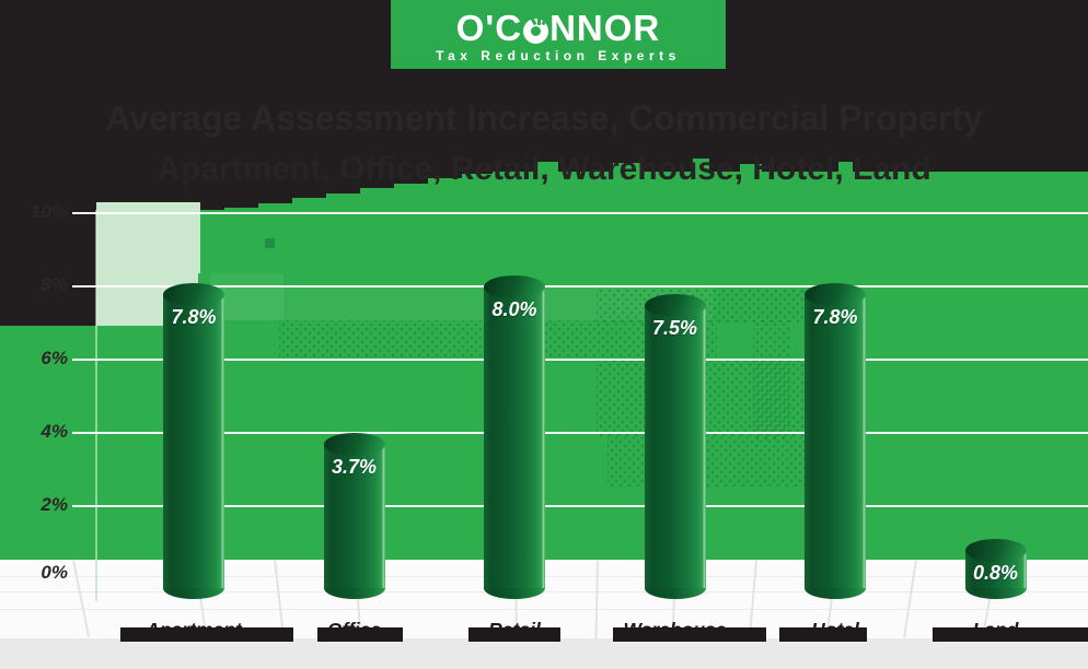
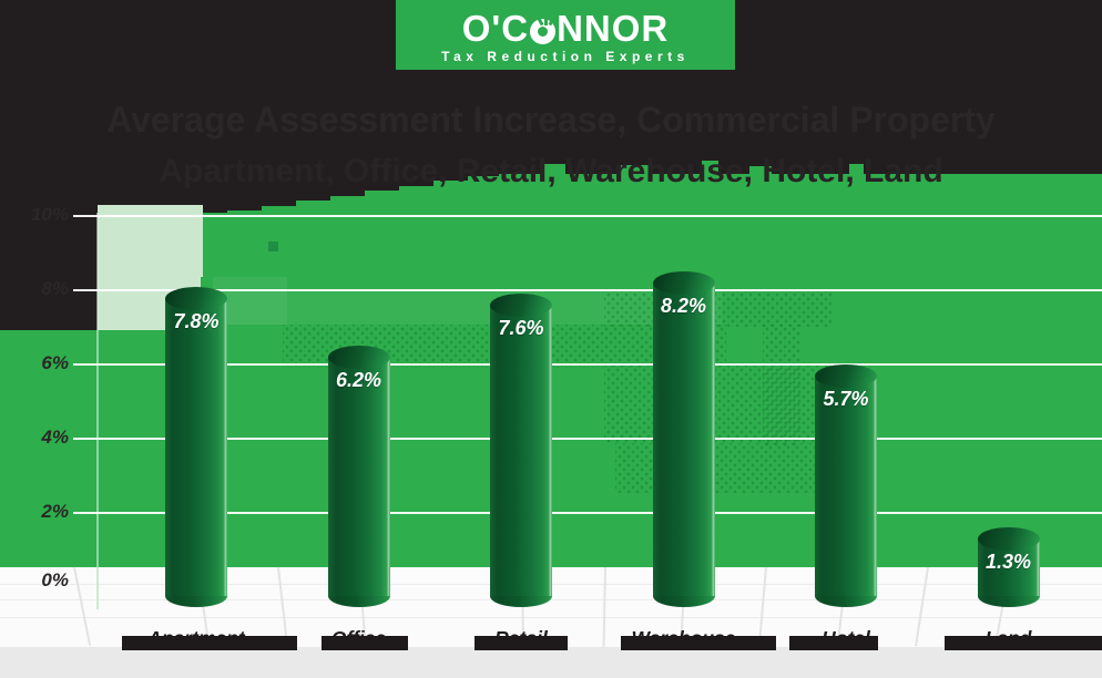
Office: 3.7% -> 6.2%
Retail: 8.0% -> 7.6%
Warehouse: 7.5% -> 8.2%
Hotel: 7.8% -> 5.7%
Land: 0.8% -> 1.3%
